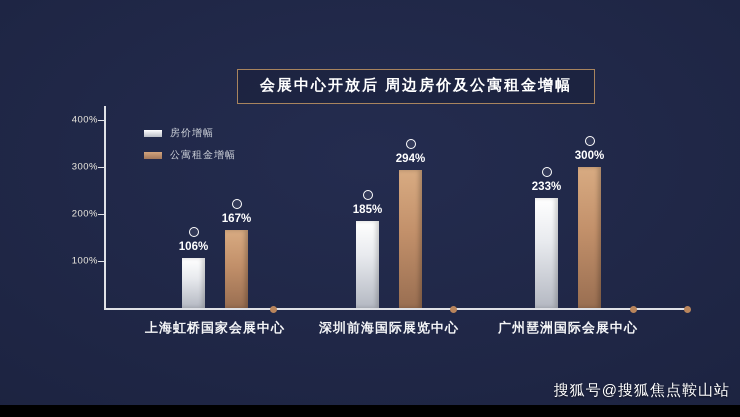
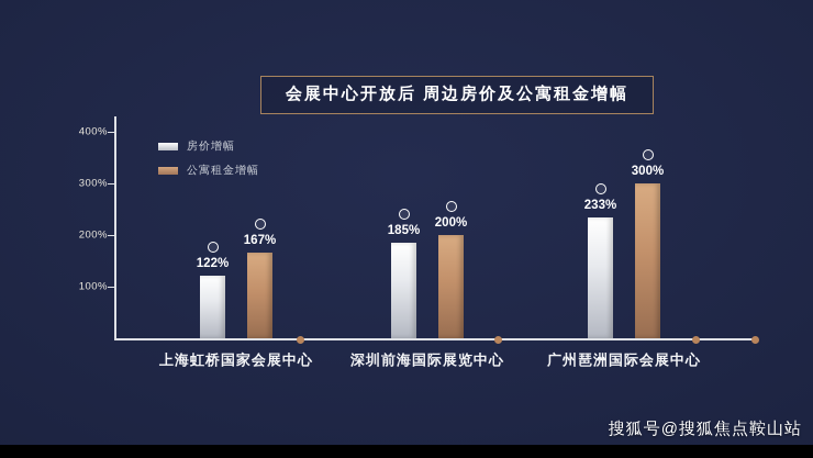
房价增幅/上海虹桥国家会展中心: 106% -> 122%
公寓租金增幅/深圳前海国际展览中心: 294% -> 200%
